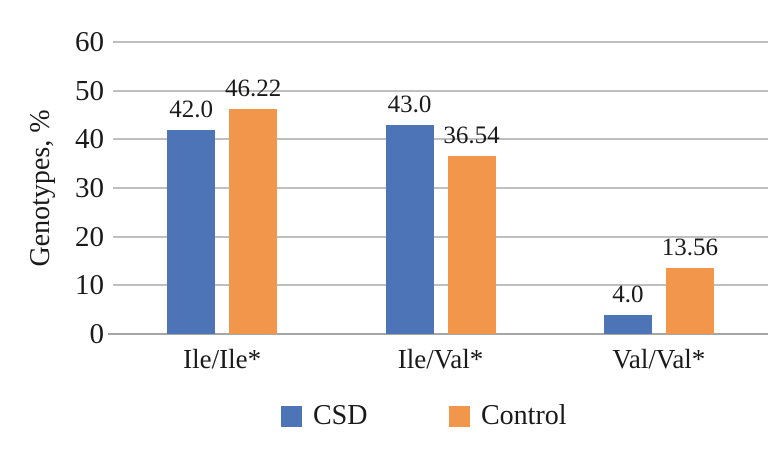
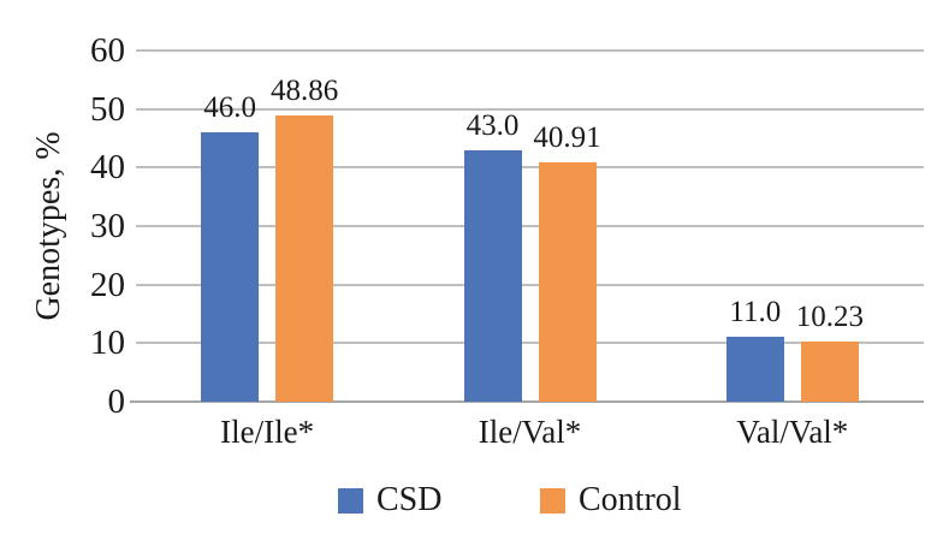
CSD/Ile/Ile*: 42.0 -> 46.0
Control/Ile/Ile*: 46.22 -> 48.86
Control/Ile/Val*: 36.54 -> 40.91
CSD/Val/Val*: 4.0 -> 11.0
Control/Val/Val*: 13.56 -> 10.23
